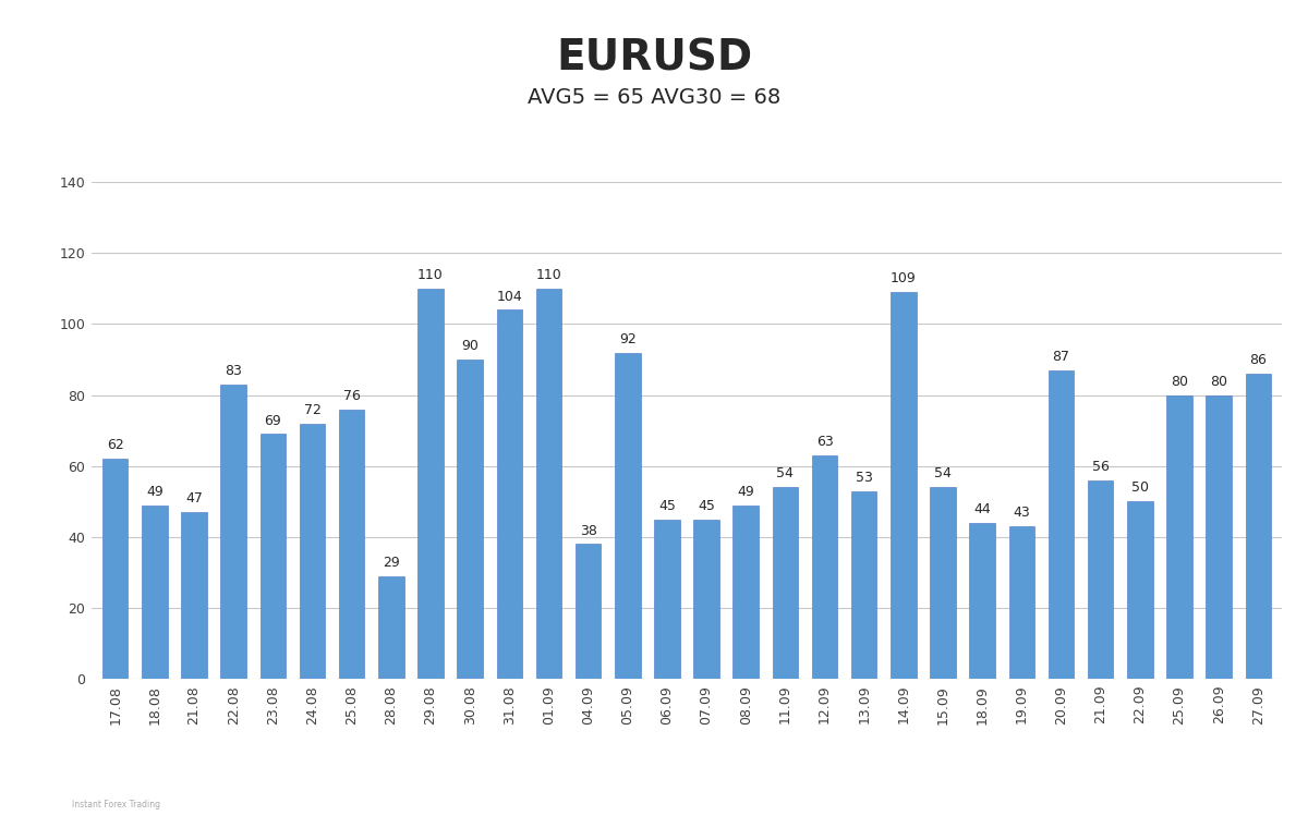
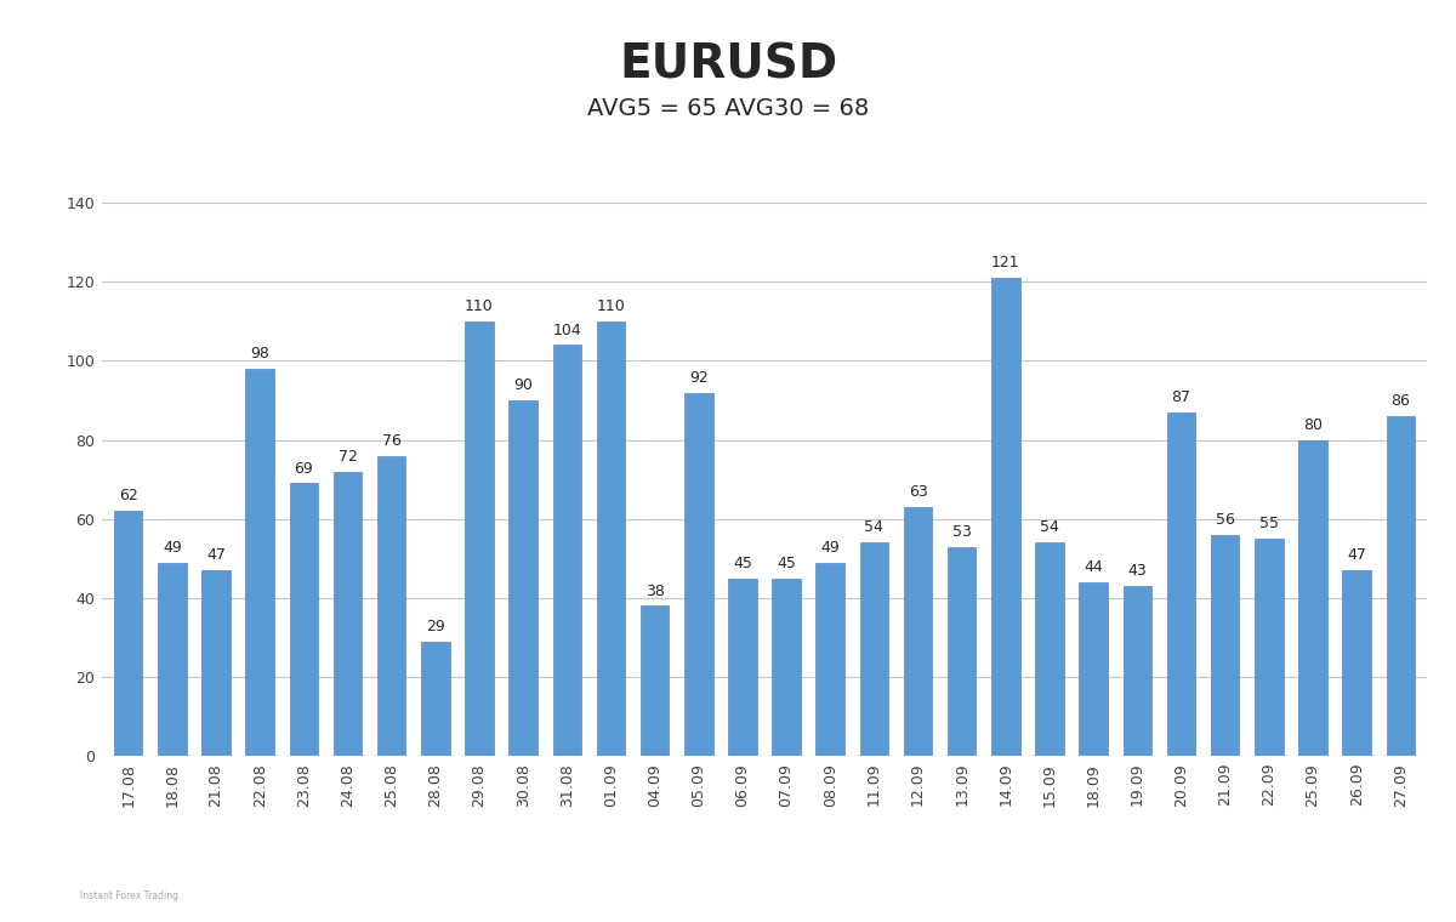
22.08: 83 -> 98
14.09: 109 -> 121
22.09: 50 -> 55
26.09: 80 -> 47
